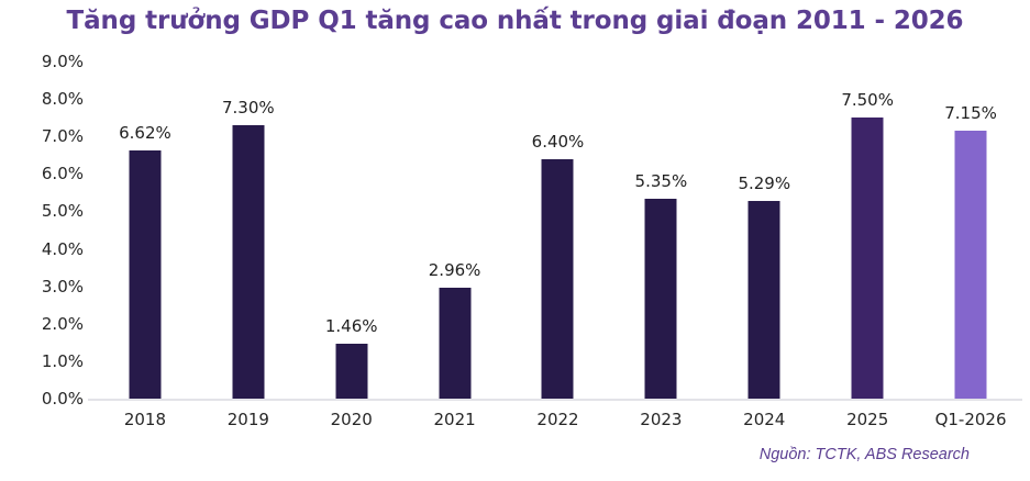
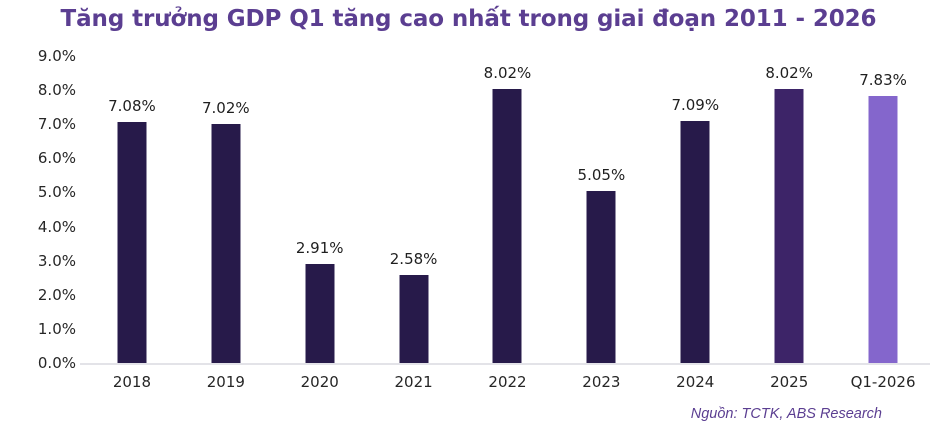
2018: 6.62% -> 7.08%
2019: 7.30% -> 7.02%
2020: 1.46% -> 2.91%
2021: 2.96% -> 2.58%
2022: 6.40% -> 8.02%
2023: 5.35% -> 5.05%
2024: 5.29% -> 7.09%
2025: 7.50% -> 8.02%
Q1-2026: 7.15% -> 7.83%
